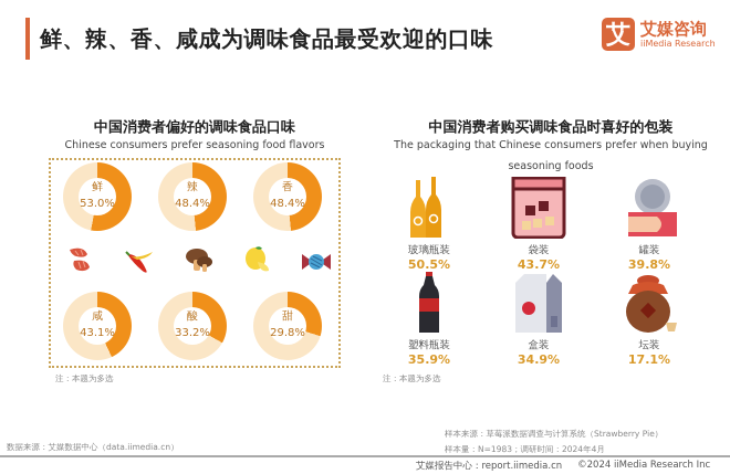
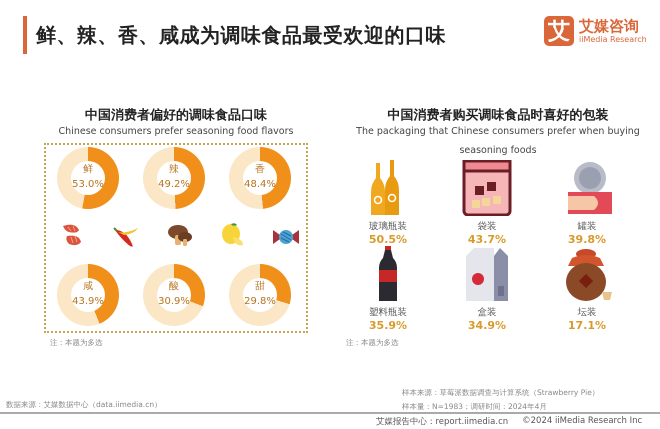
中国消费者偏好的调味食品口味/辣: 48.4% -> 49.2%
中国消费者偏好的调味食品口味/咸: 43.1% -> 43.9%
中国消费者偏好的调味食品口味/酸: 33.2% -> 30.9%
